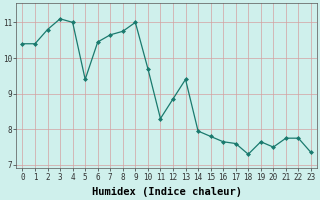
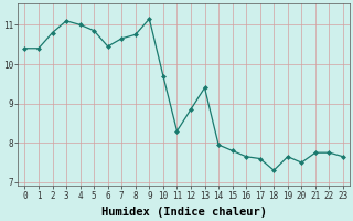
5: 9.40 -> 10.85
9: 11.00 -> 11.15
23: 7.35 -> 7.65
